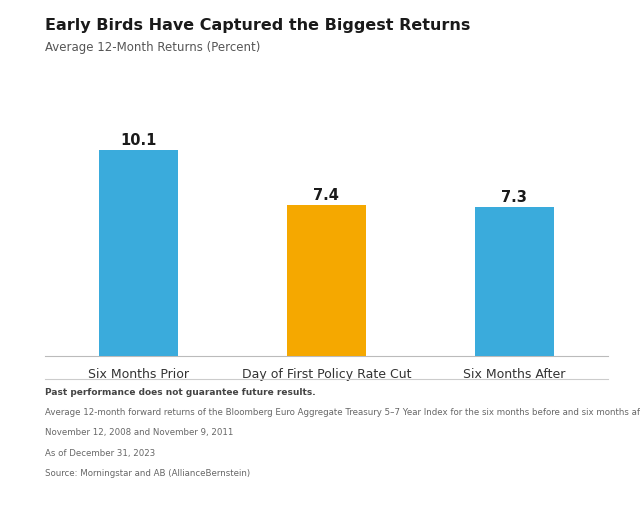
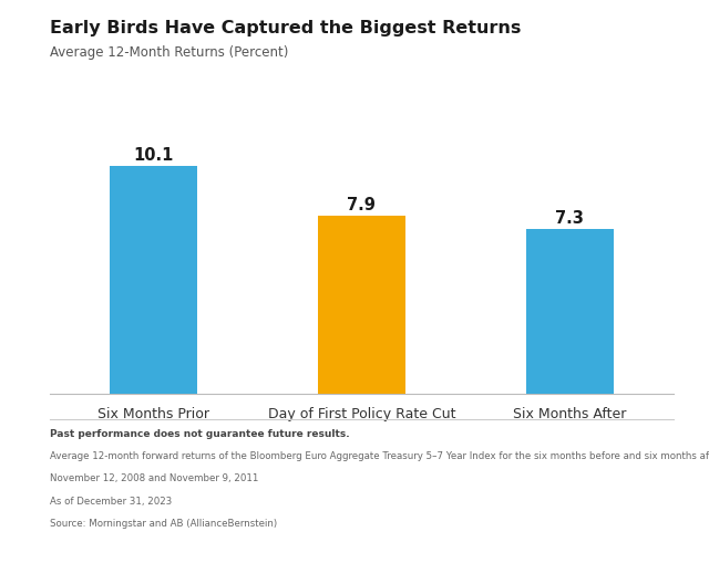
Day of First Policy Rate Cut: 7.4 -> 7.9
